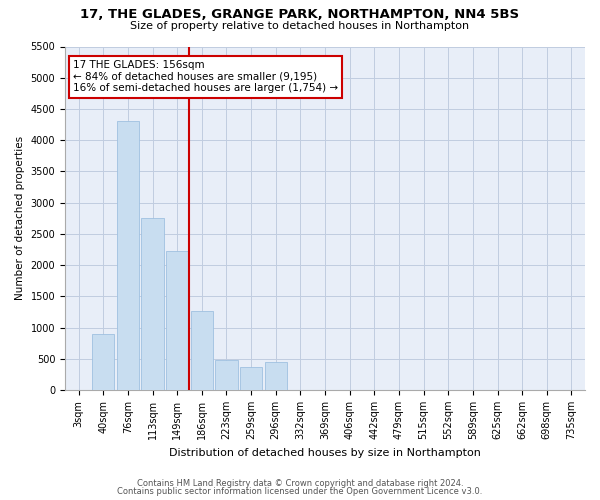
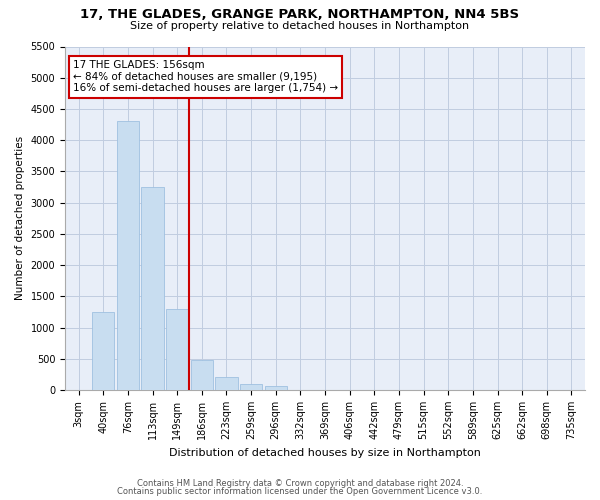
40sqm: 900 -> 1250
113sqm: 2760 -> 3250
149sqm: 2220 -> 1300
186sqm: 1260 -> 480
223sqm: 480 -> 210
259sqm: 360 -> 100
296sqm: 440 -> 60
